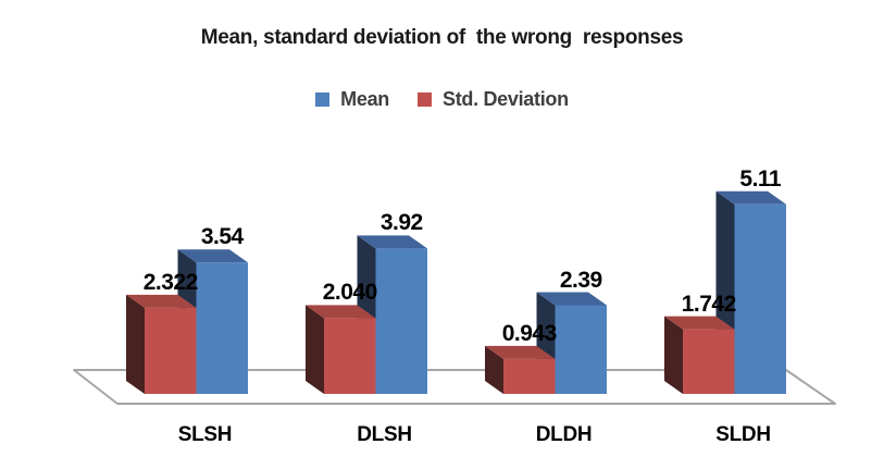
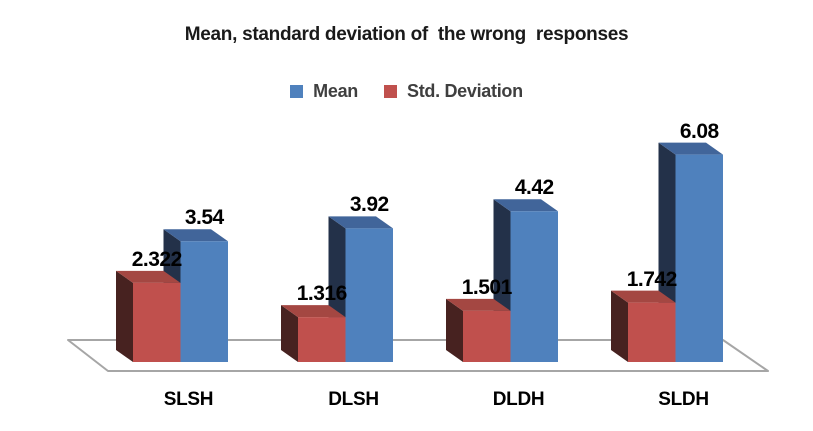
Std. Deviation/DLSH: 2.040 -> 1.316
Mean/DLDH: 2.39 -> 4.42
Std. Deviation/DLDH: 0.943 -> 1.501
Mean/SLDH: 5.11 -> 6.08
